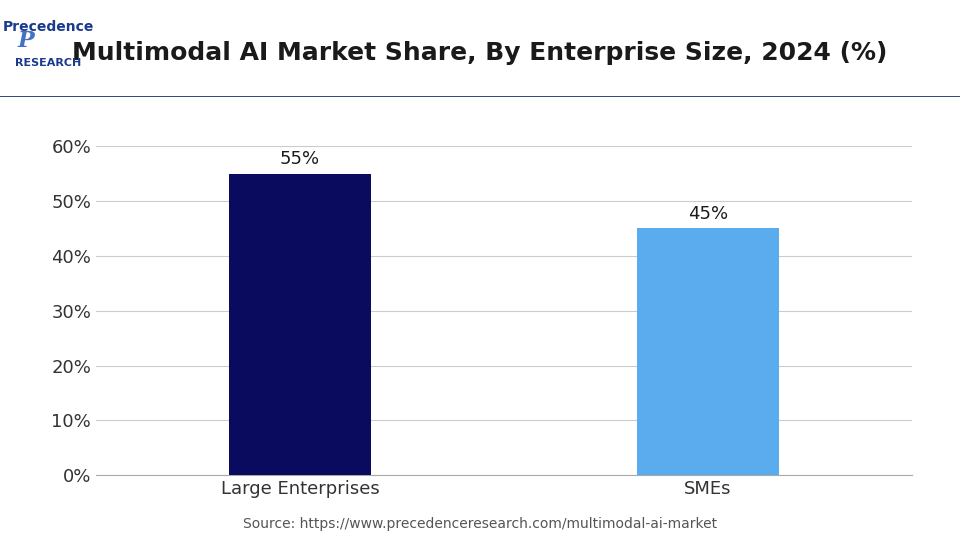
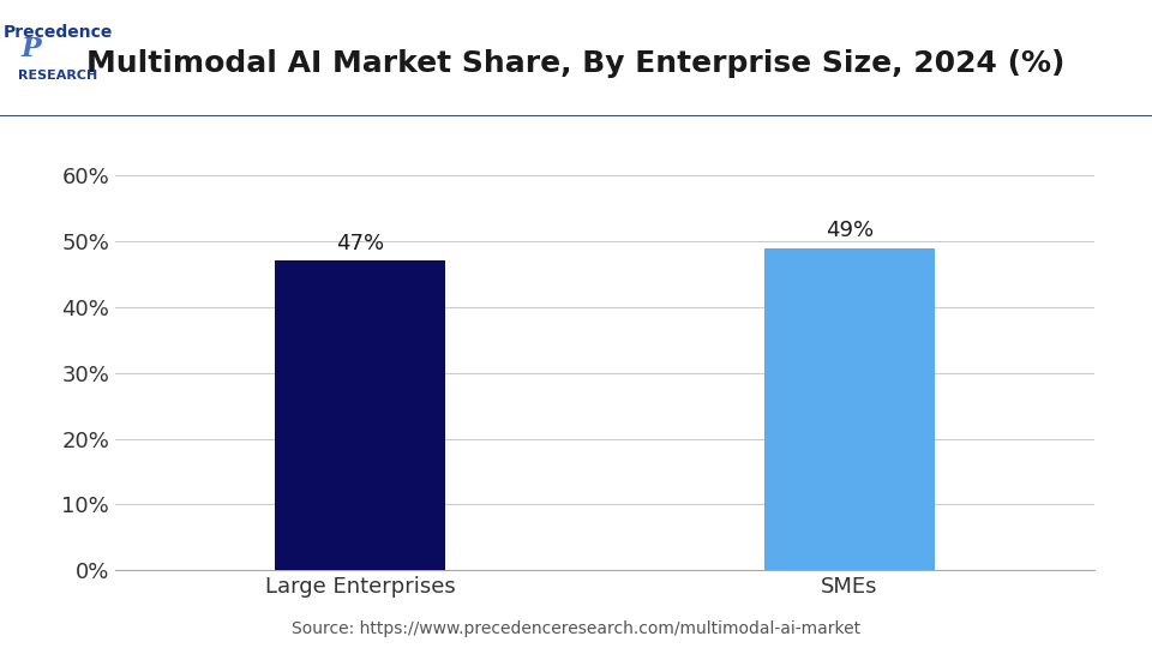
Large Enterprises: 55% -> 47%
SMEs: 45% -> 49%
